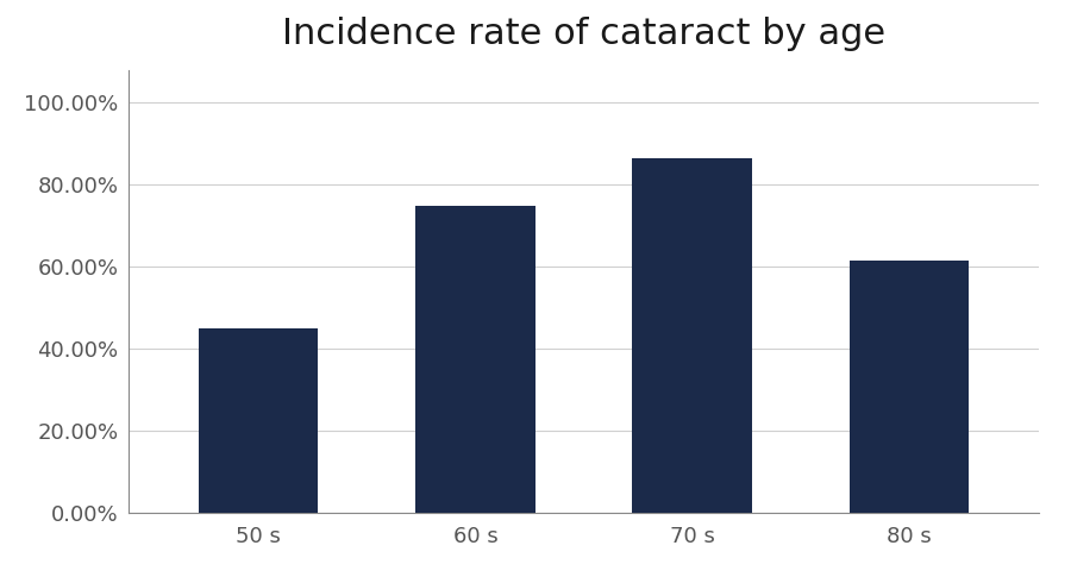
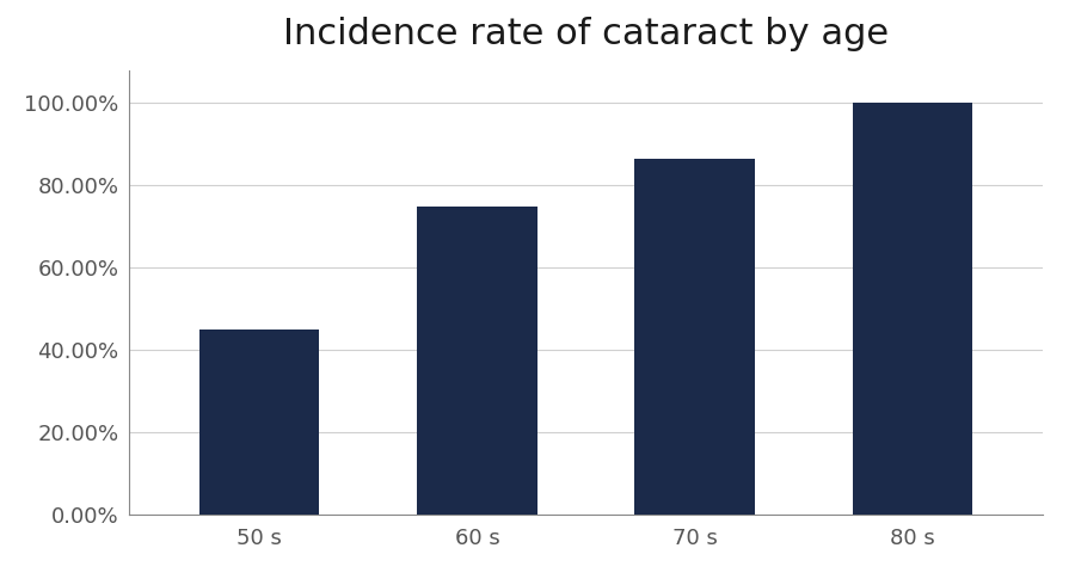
80 s: 61.5% -> 100.0%
